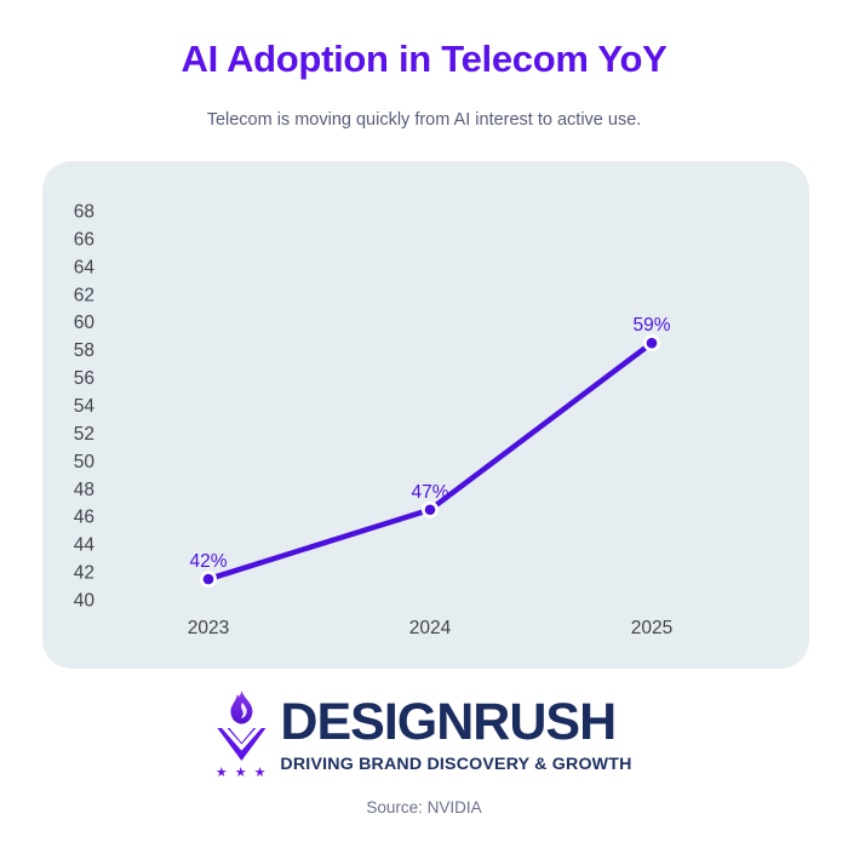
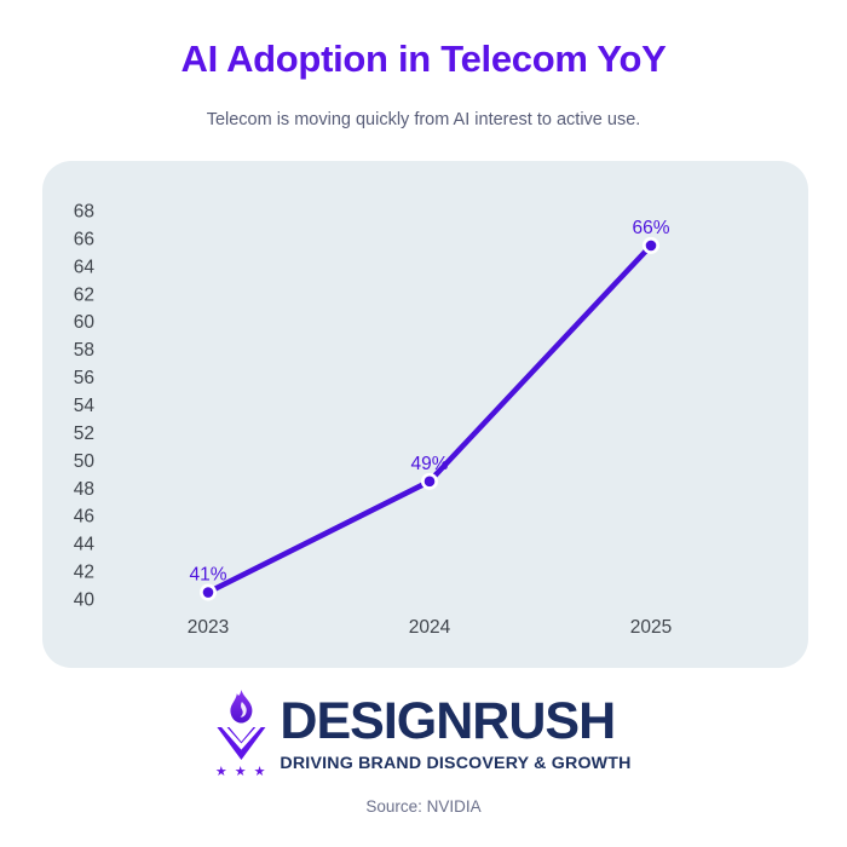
2023: 42% -> 41%
2024: 47% -> 49%
2025: 59% -> 66%
